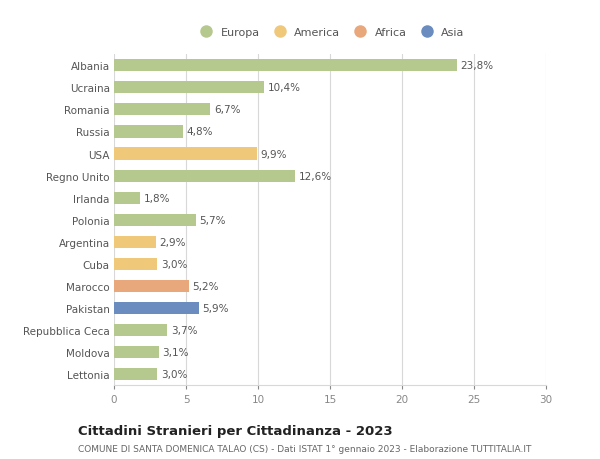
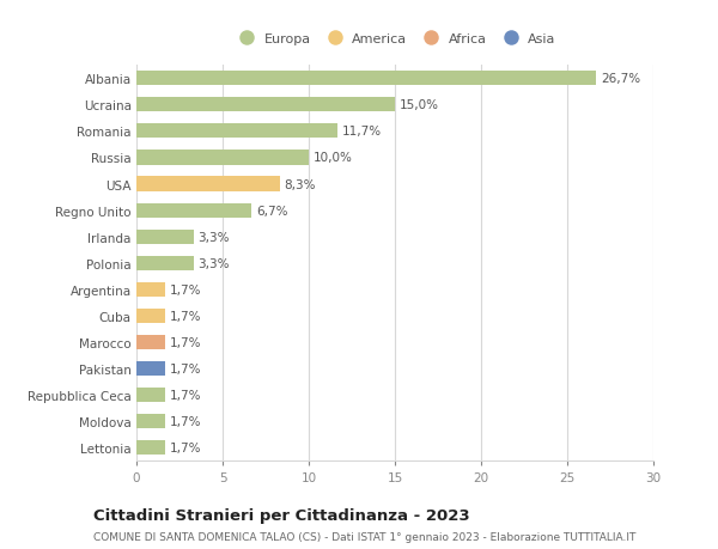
Albania: 23,8% -> 26,7%
Ucraina: 10,4% -> 15,0%
Romania: 6,7% -> 11,7%
Russia: 4,8% -> 10,0%
USA: 9,9% -> 8,3%
Regno Unito: 12,6% -> 6,7%
Irlanda: 1,8% -> 3,3%
Polonia: 5,7% -> 3,3%
Argentina: 2,9% -> 1,7%
Cuba: 3,0% -> 1,7%
Marocco: 5,2% -> 1,7%
Pakistan: 5,9% -> 1,7%
Repubblica Ceca: 3,7% -> 1,7%
Moldova: 3,1% -> 1,7%
Lettonia: 3,0% -> 1,7%
